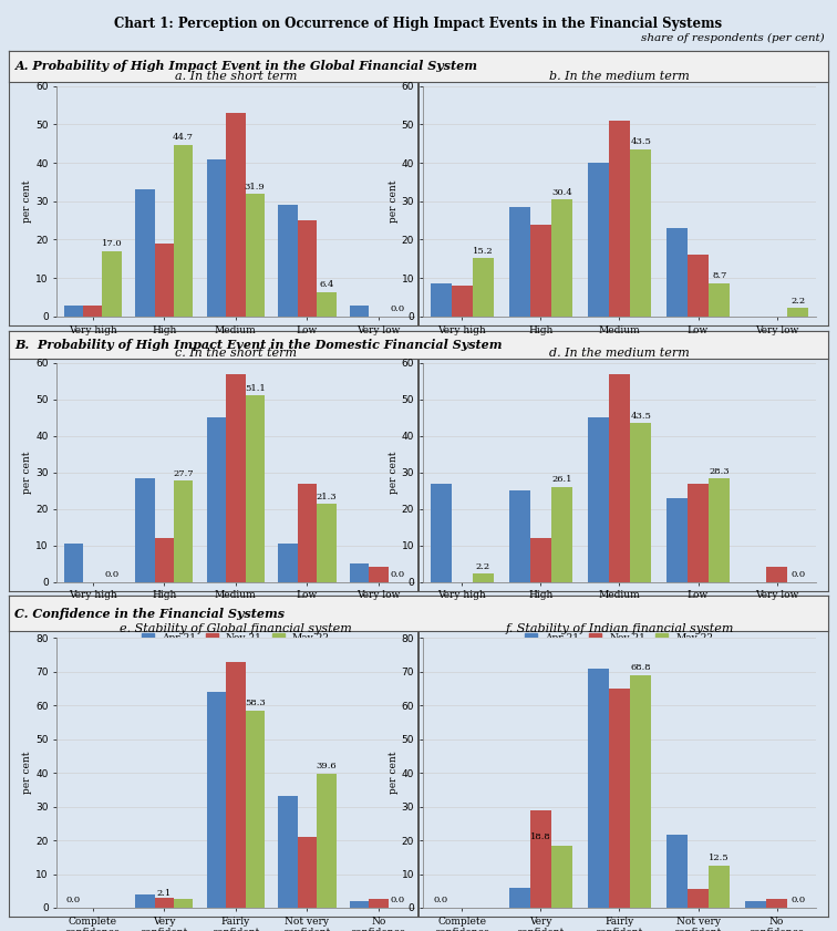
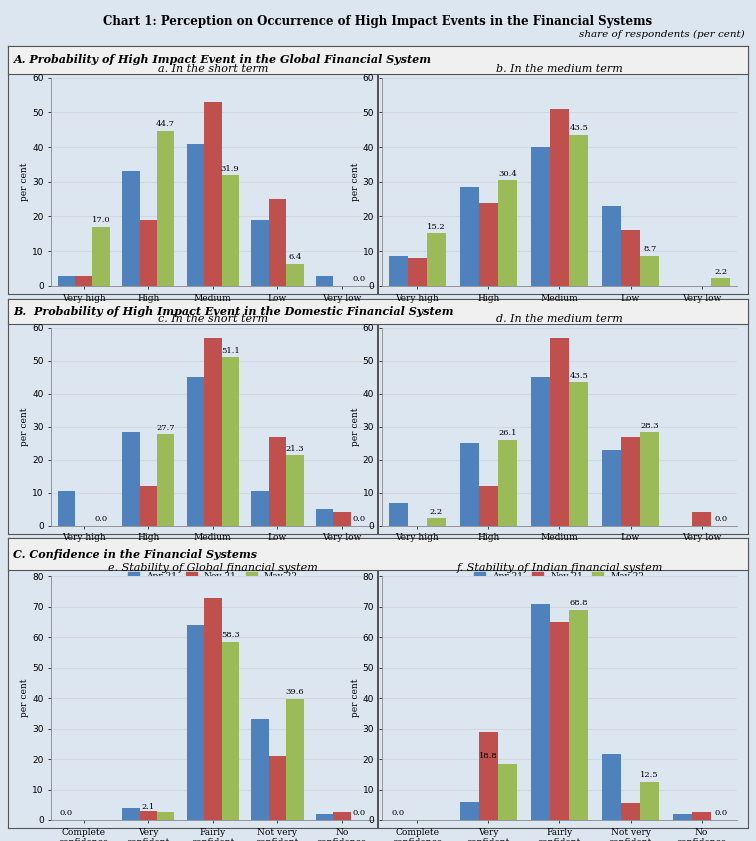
a. In the short term/Apr-21/Low: 29 -> 19
d. In the medium term/Apr-21/Very high: 27 -> 7
